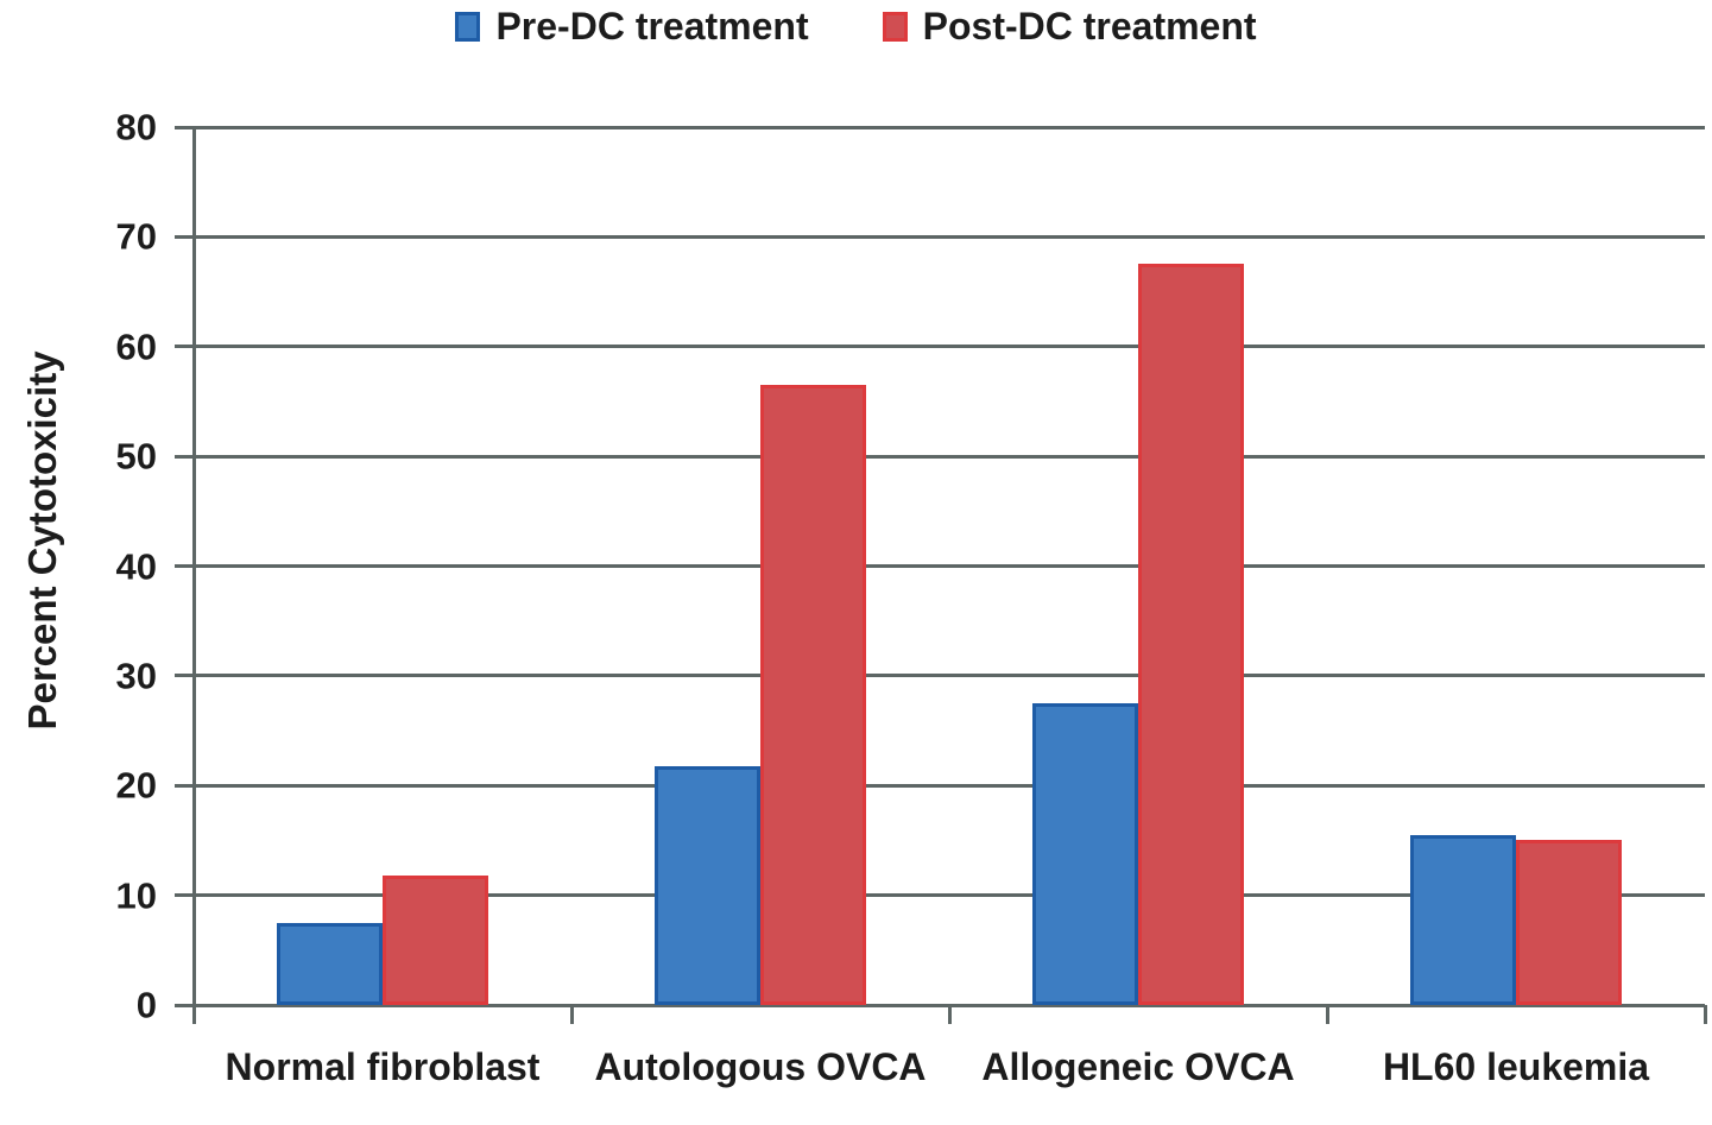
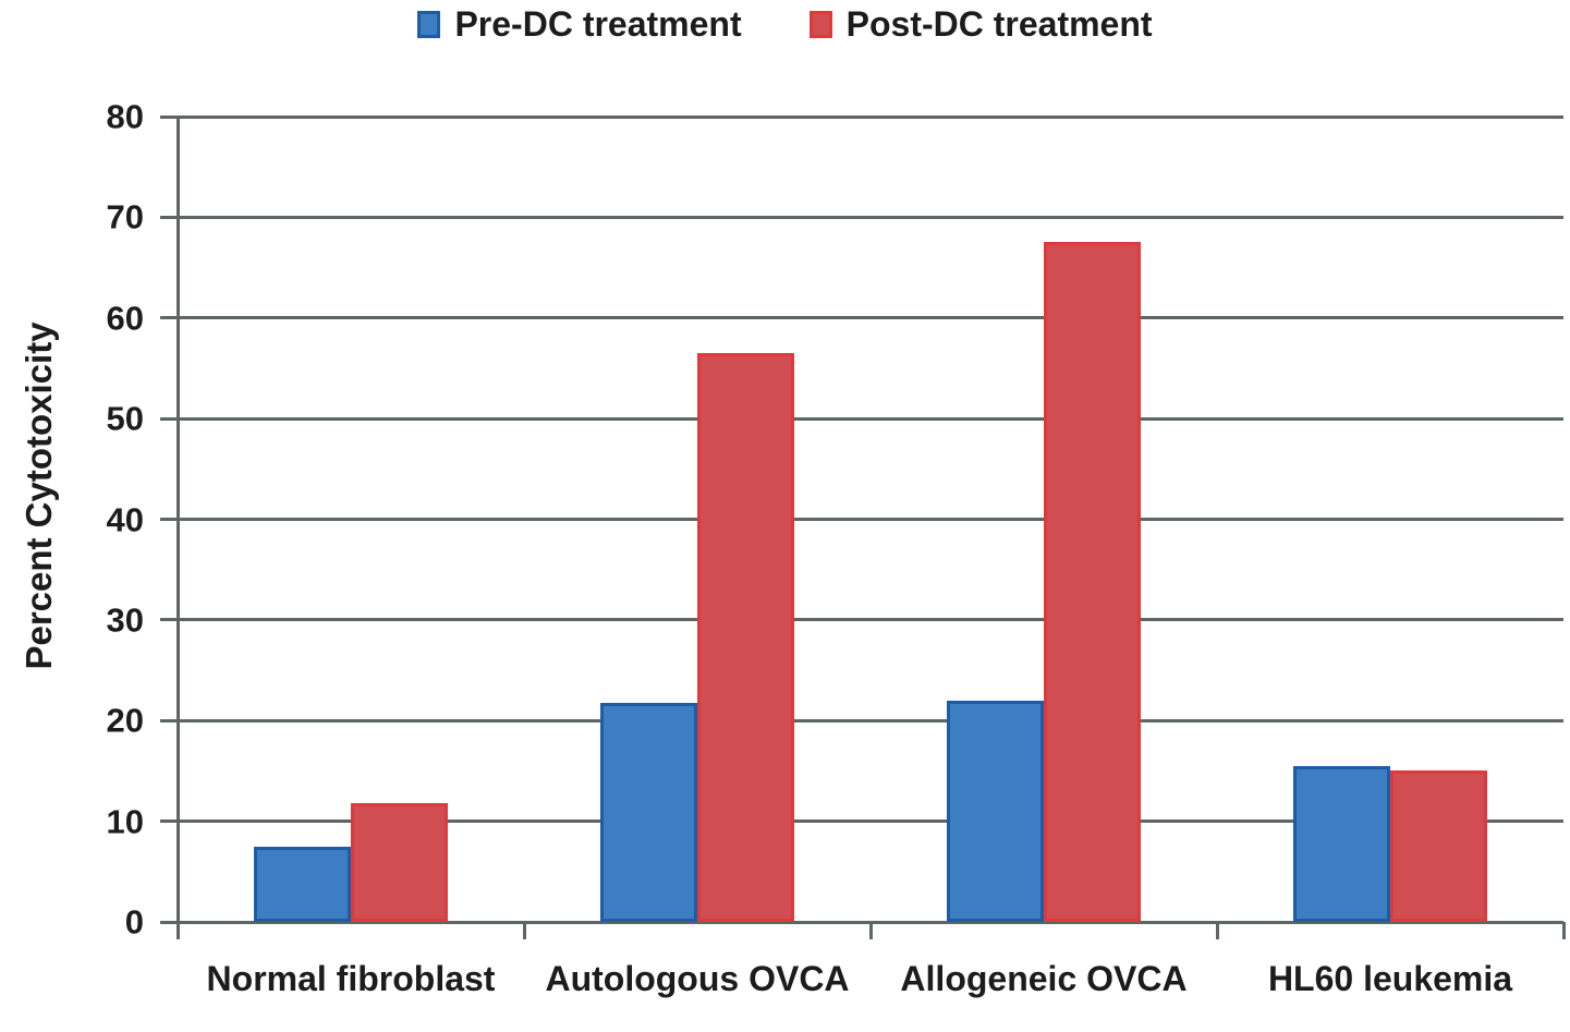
Pre-DC treatment/Allogeneic OVCA: 28 -> 22
